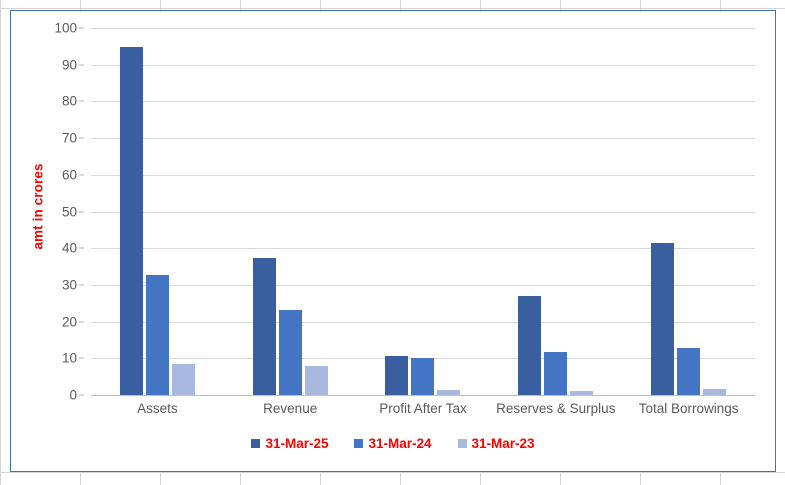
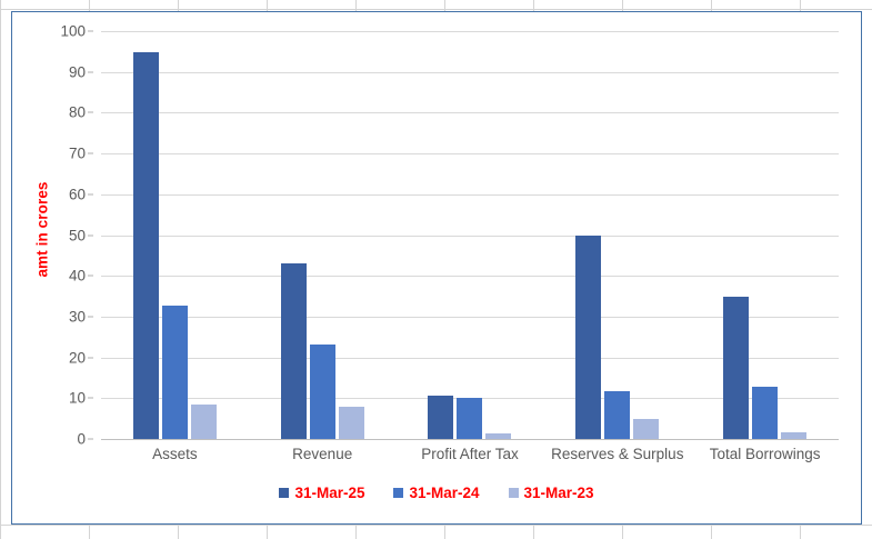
31-Mar-25/Revenue: 37 -> 43
31-Mar-25/Reserves & Surplus: 27 -> 50
31-Mar-23/Reserves & Surplus: 1 -> 5
31-Mar-25/Total Borrowings: 42 -> 35
